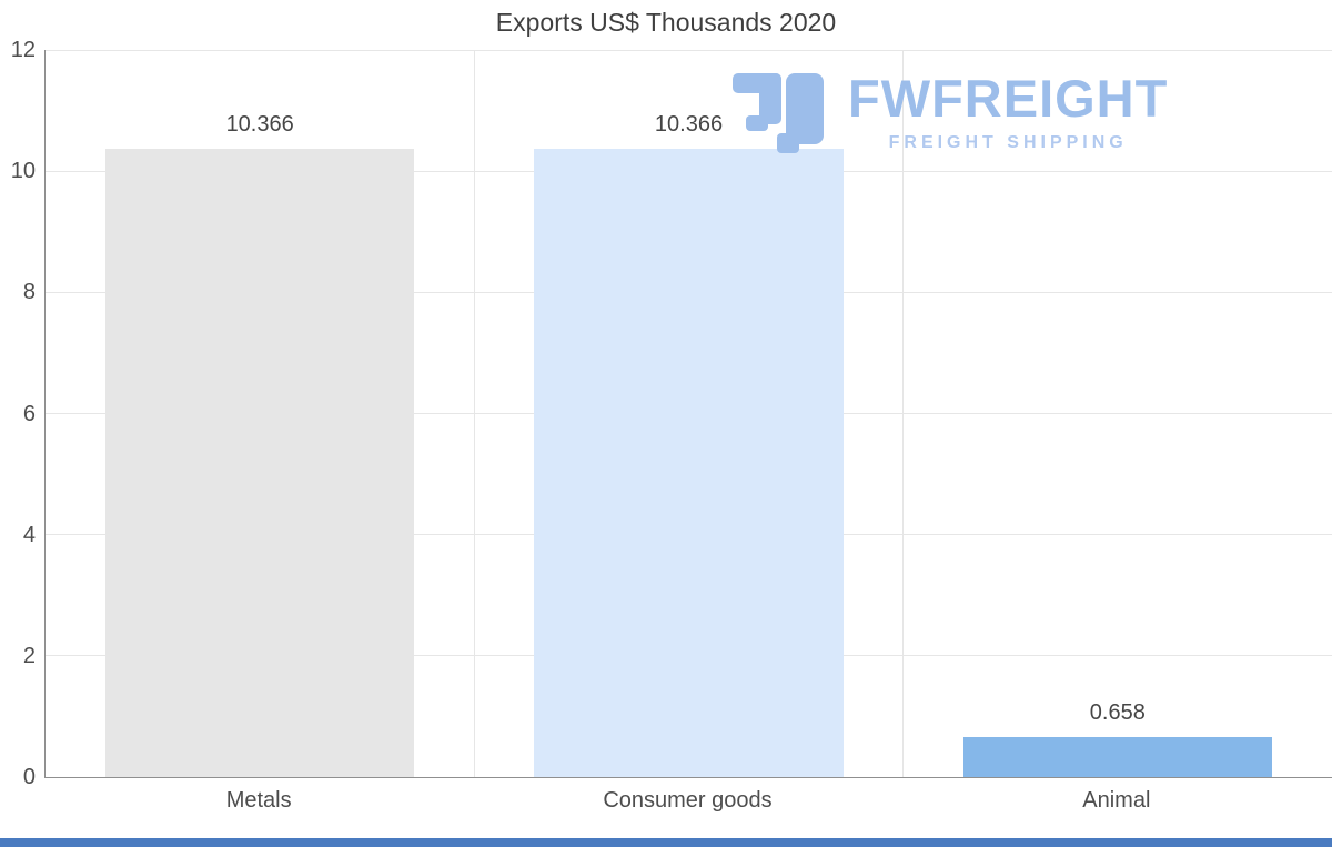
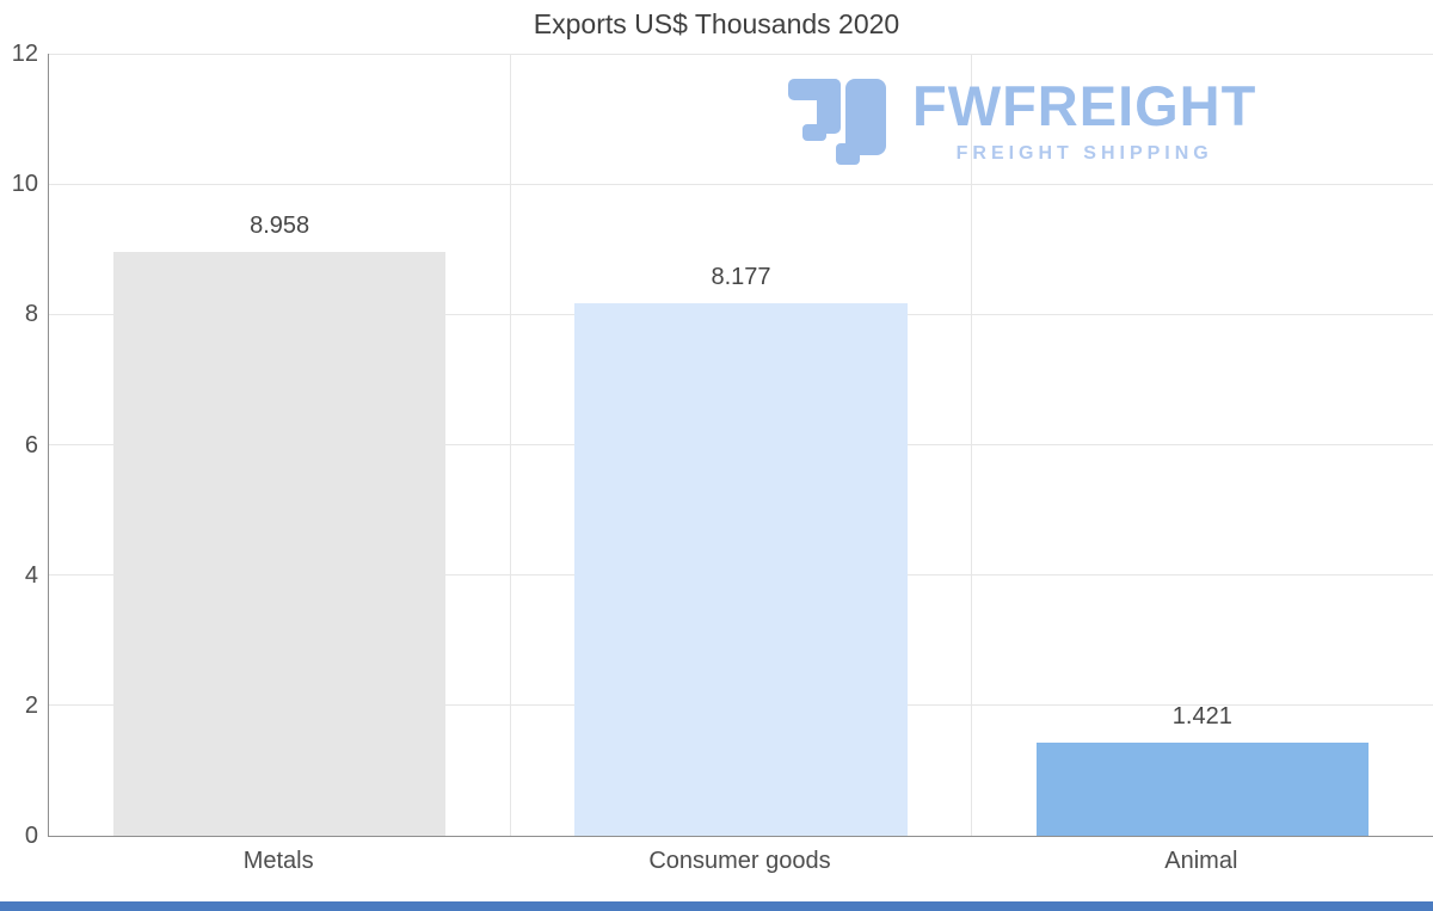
Metals: 10.366 -> 8.958
Consumer goods: 10.366 -> 8.177
Animal: 0.658 -> 1.421
